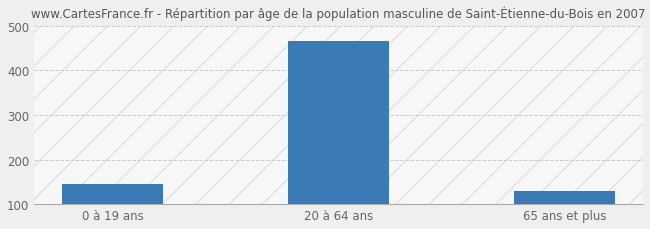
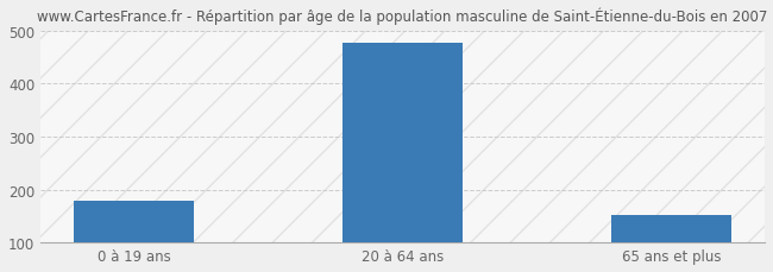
0 à 19 ans: 145 -> 178
20 à 64 ans: 465 -> 478
65 ans et plus: 130 -> 152
